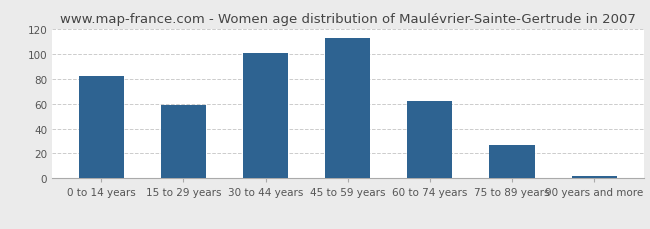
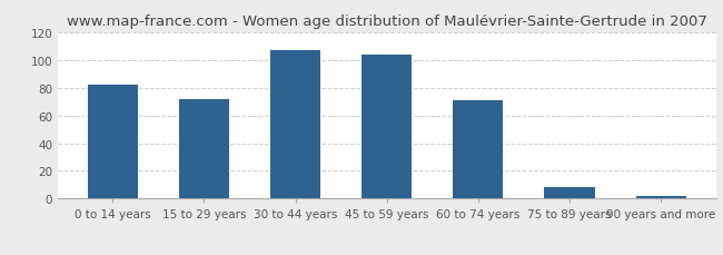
15 to 29 years: 59 -> 72
30 to 44 years: 101 -> 107
45 to 59 years: 113 -> 104
60 to 74 years: 62 -> 71
75 to 89 years: 27 -> 8
